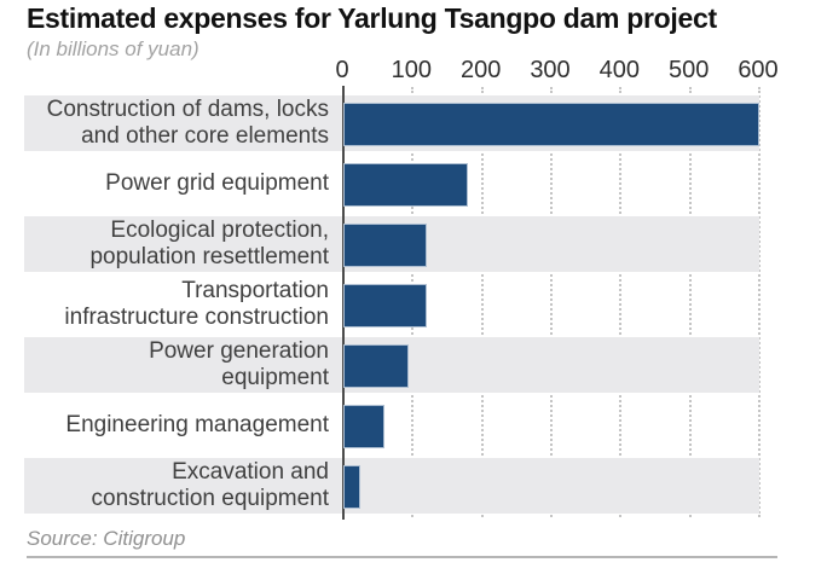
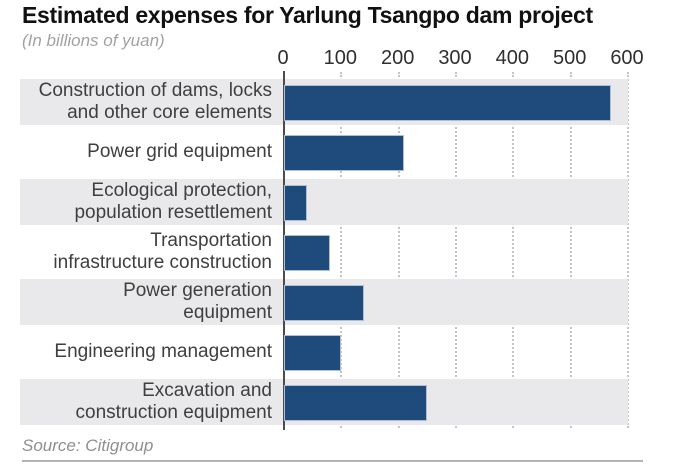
Construction of dams, locks and other core elements: 600 -> 570
Power grid equipment: 180 -> 210
Ecological protection, population resettlement: 120 -> 40
Transportation infrastructure construction: 120 -> 80
Power generation equipment: 100 -> 140
Engineering management: 60 -> 100
Excavation and construction equipment: 20 -> 250
